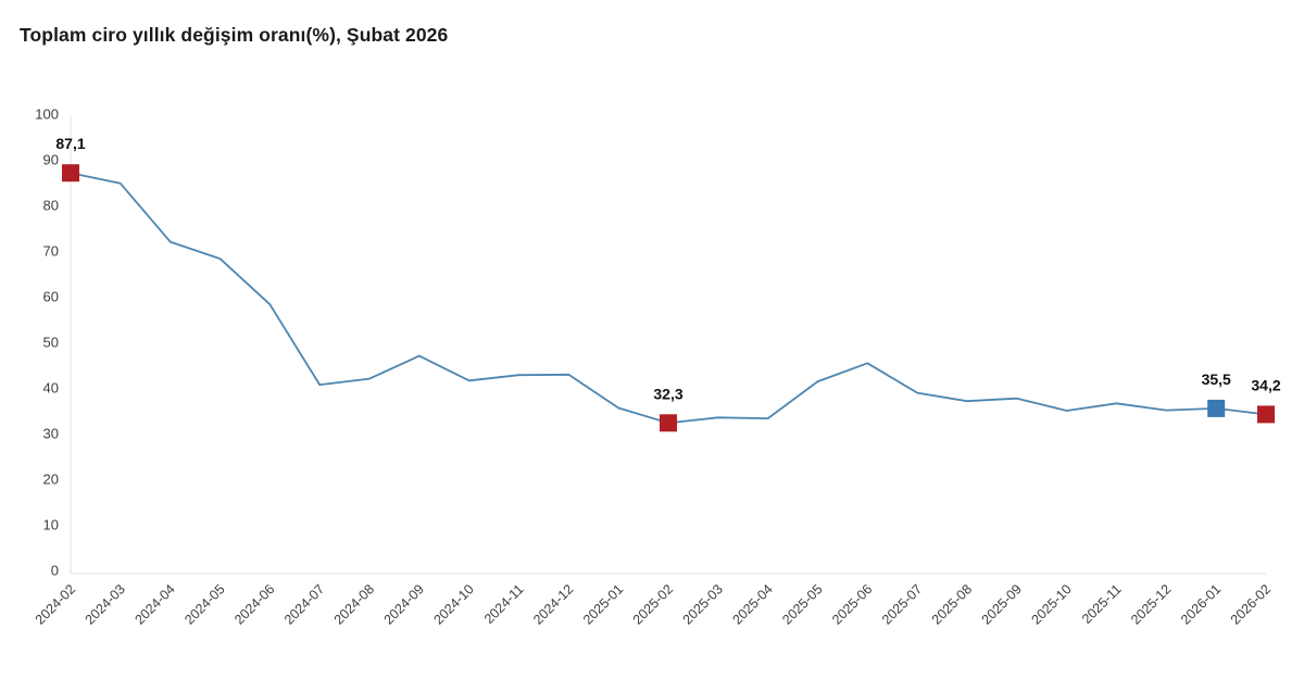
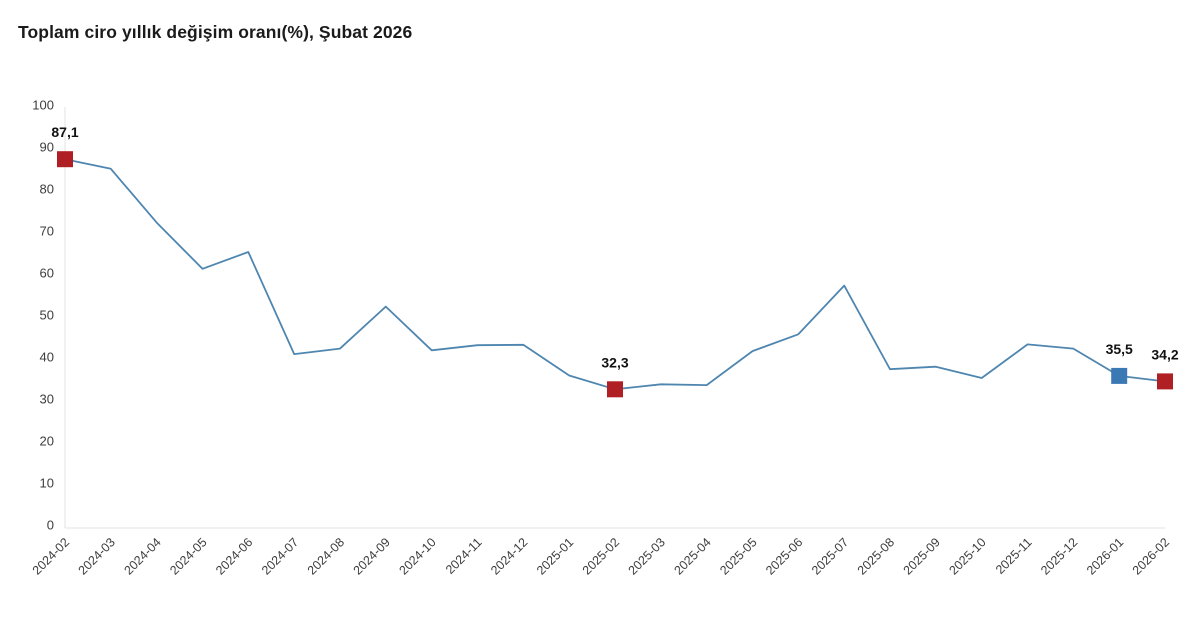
2024-05: 68 -> 61
2024-06: 58 -> 65
2024-09: 47 -> 52
2025-07: 39 -> 57
2025-11: 37 -> 43
2025-12: 35 -> 42
